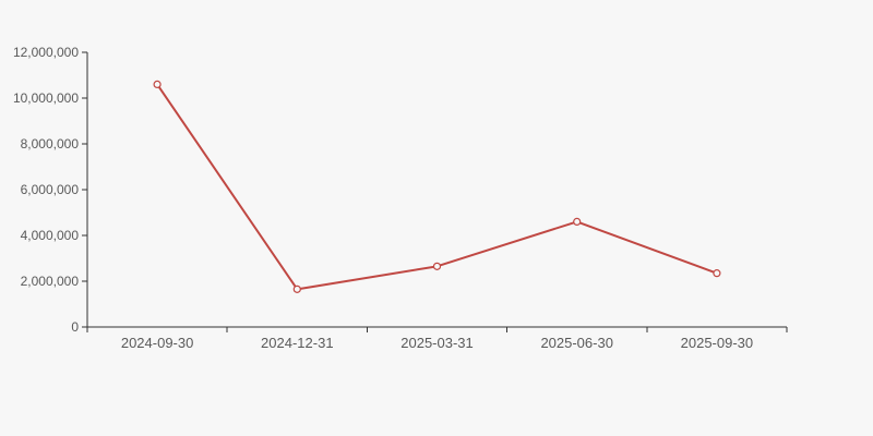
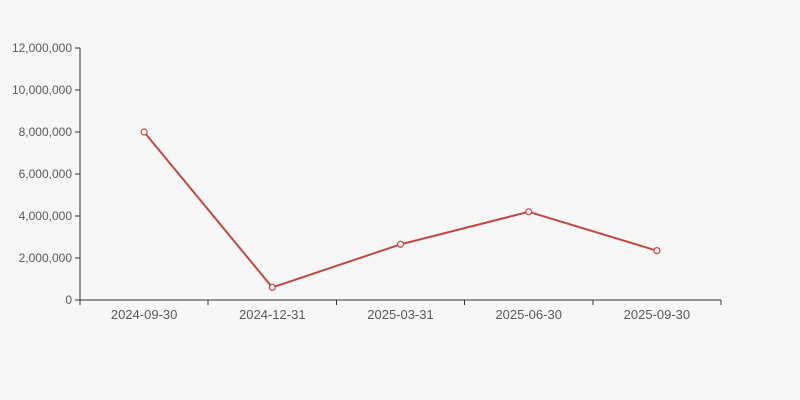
2024-09-30: 10600000 -> 8000000
2024-12-31: 1600000 -> 600000
2025-06-30: 4600000 -> 4200000
